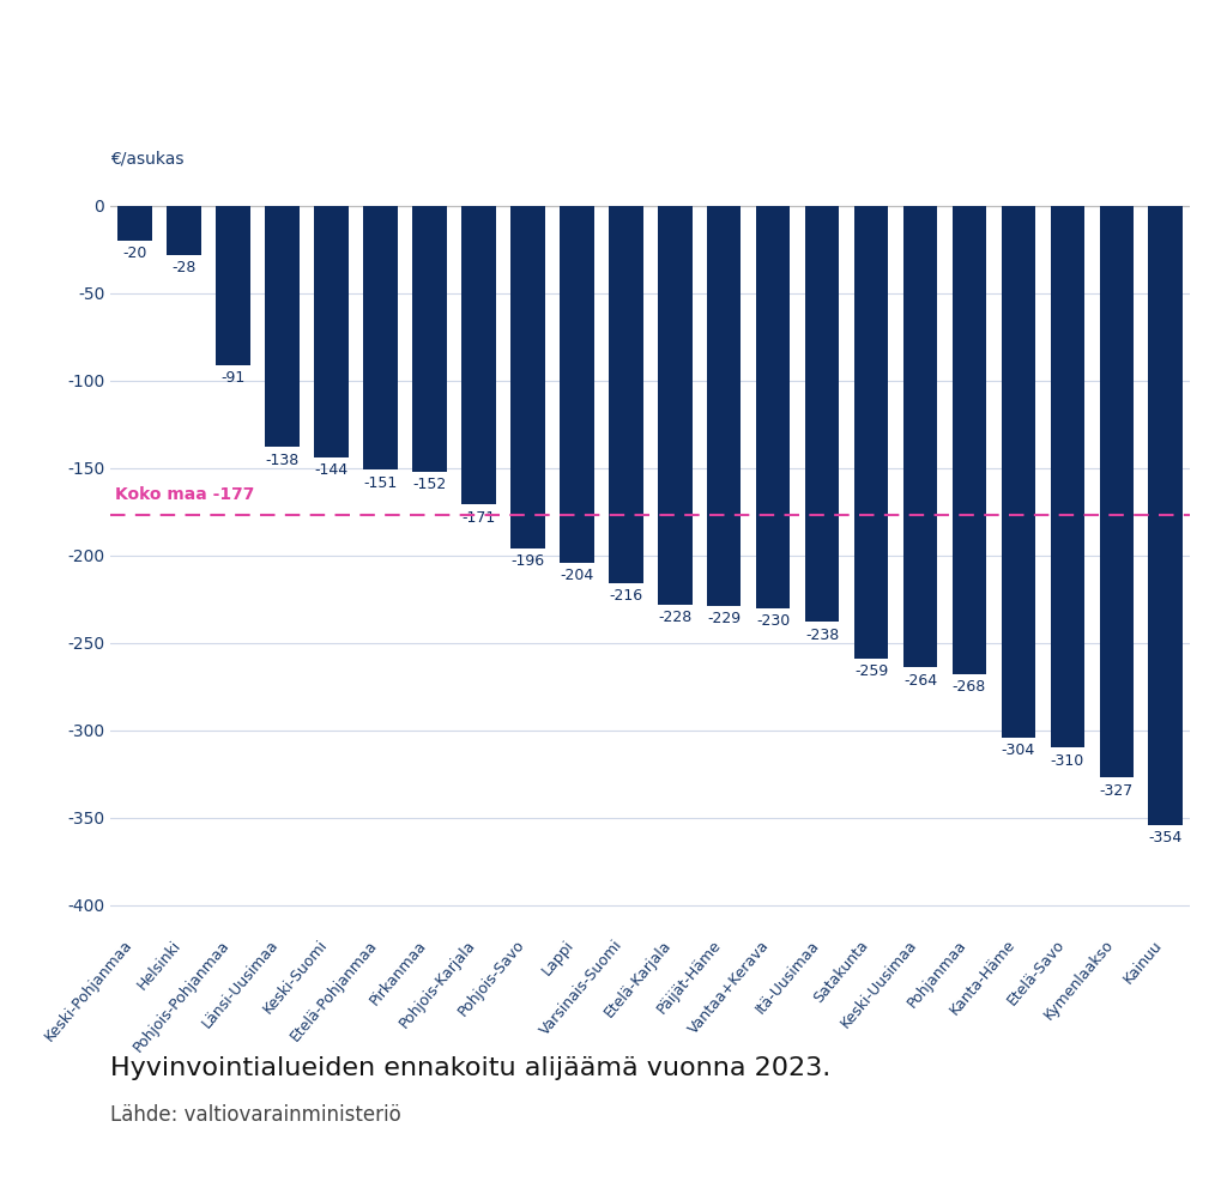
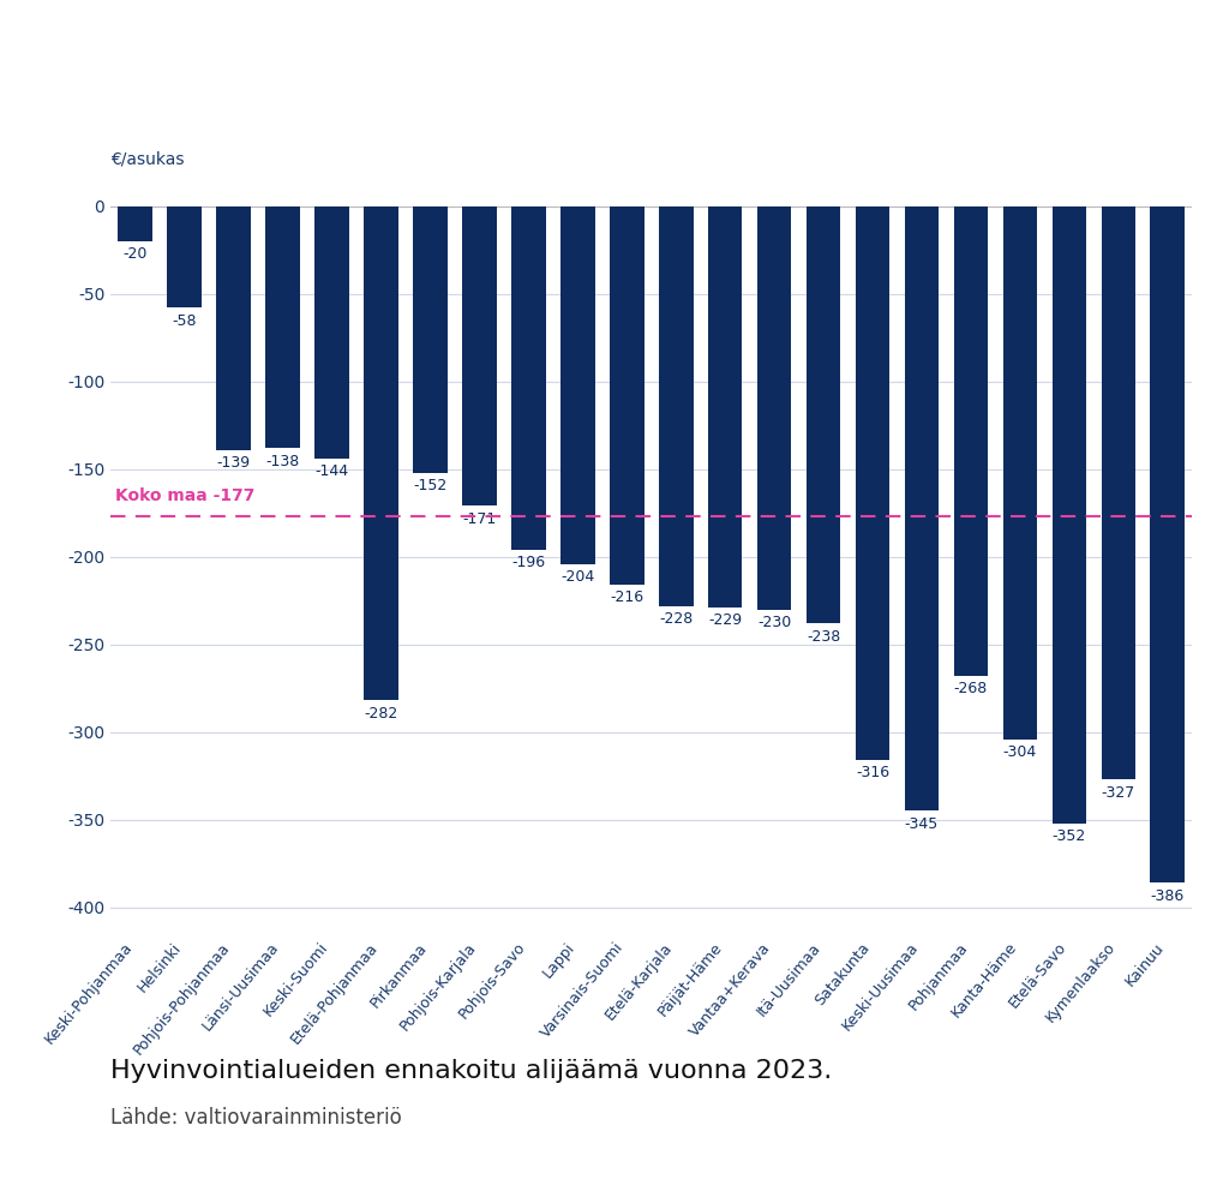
Helsinki: -28 -> -58
Pohjois-Pohjanmaa: -91 -> -139
Etelä-Pohjanmaa: -151 -> -282
Satakunta: -259 -> -316
Keski-Uusimaa: -264 -> -345
Etelä-Savo: -310 -> -352
Kainuu: -354 -> -386
